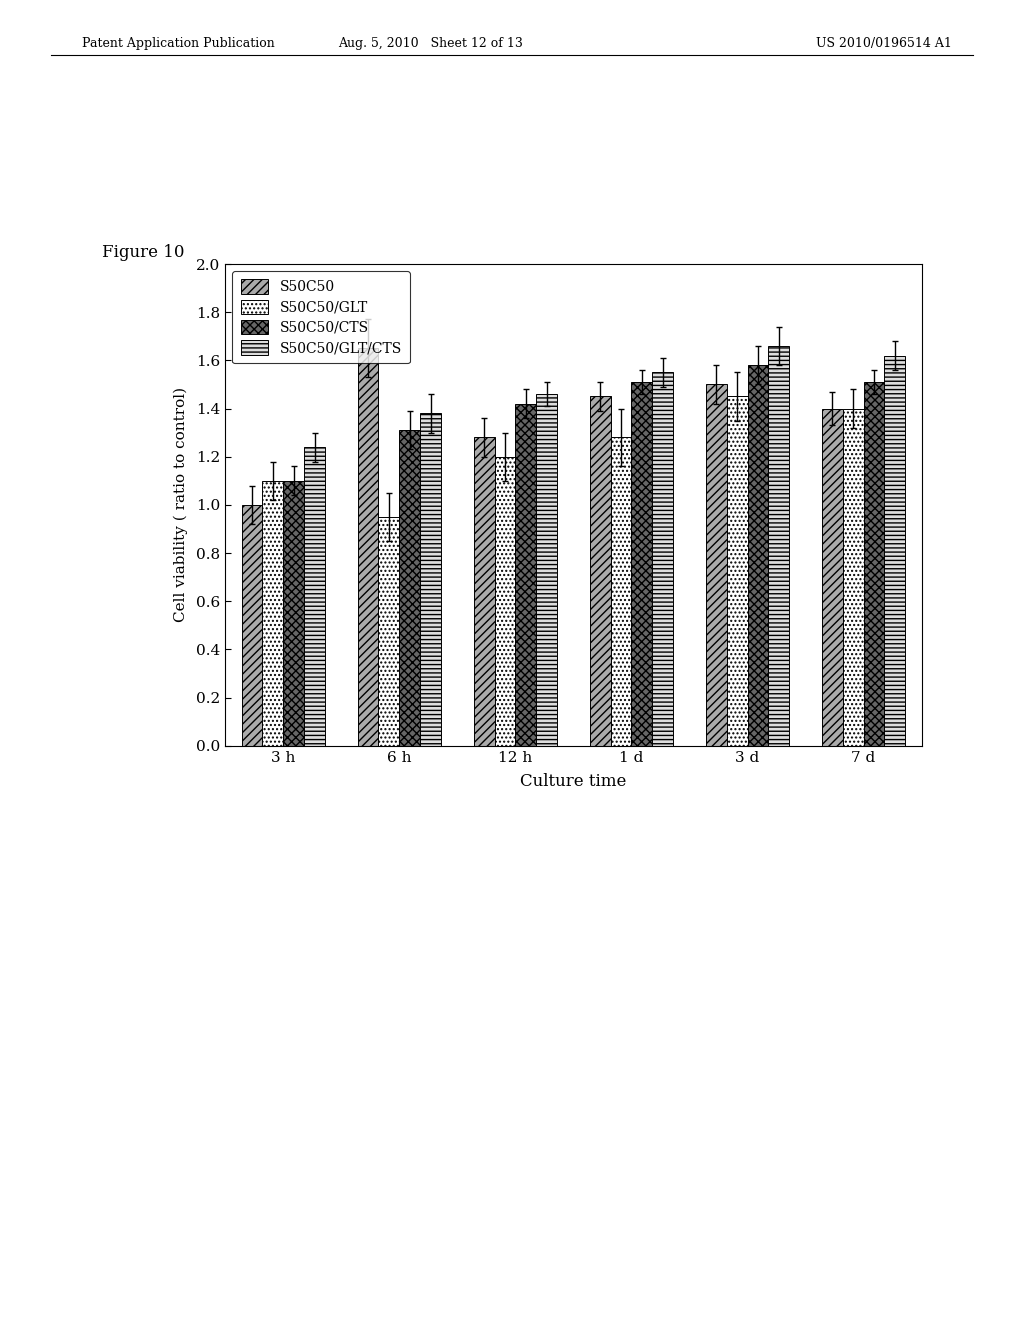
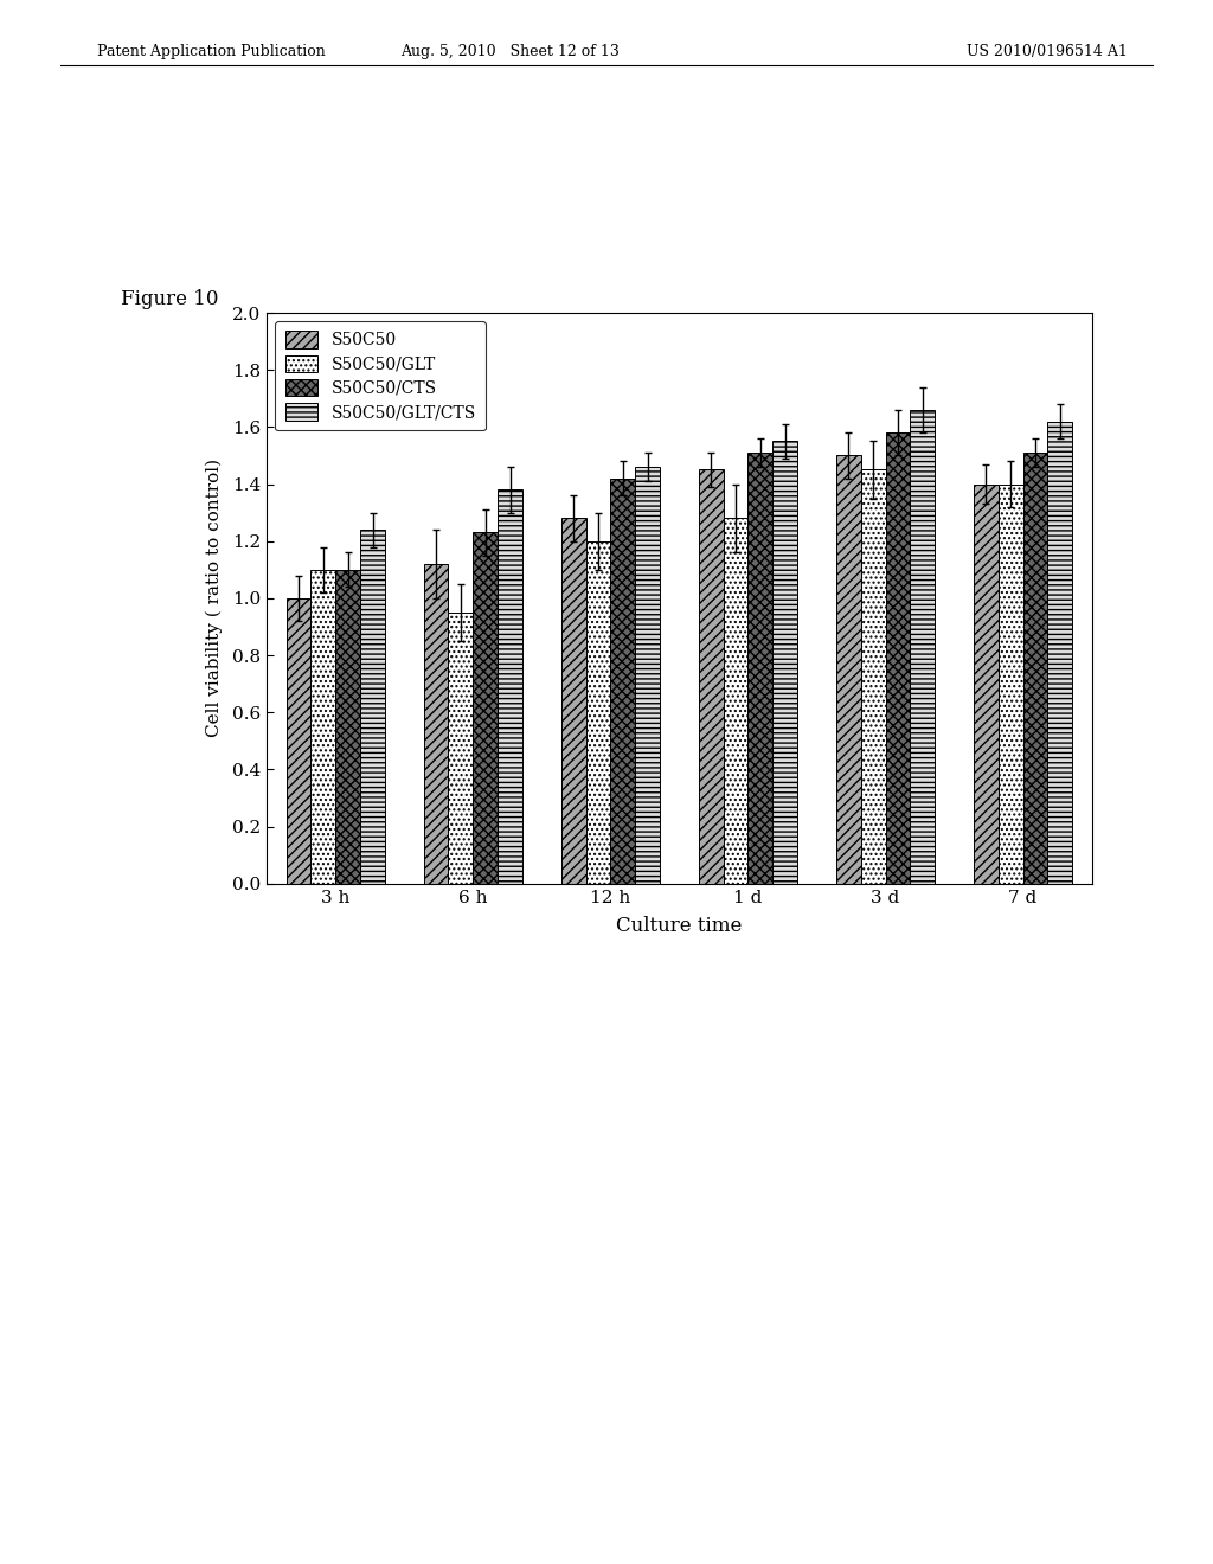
S50C50/6 h: 1.65 -> 1.12
S50C50/CTS/6 h: 1.31 -> 1.23
